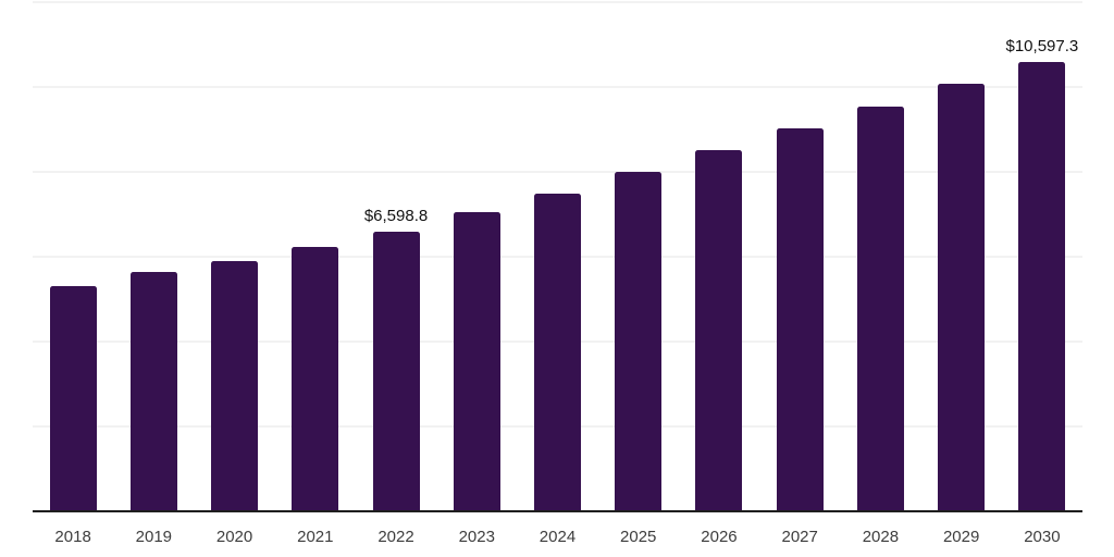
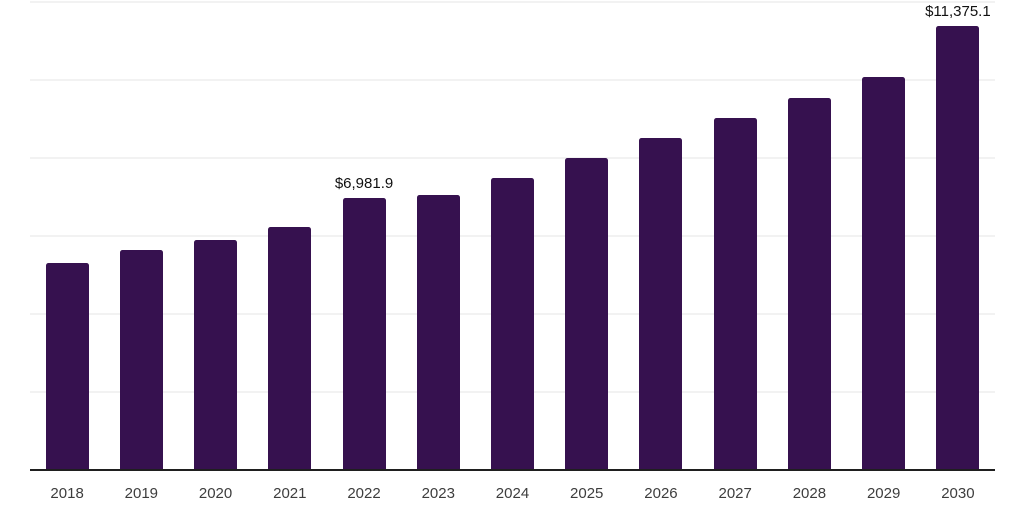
2022: $6,598.8 -> $6,981.9
2030: $10,597.3 -> $11,375.1
